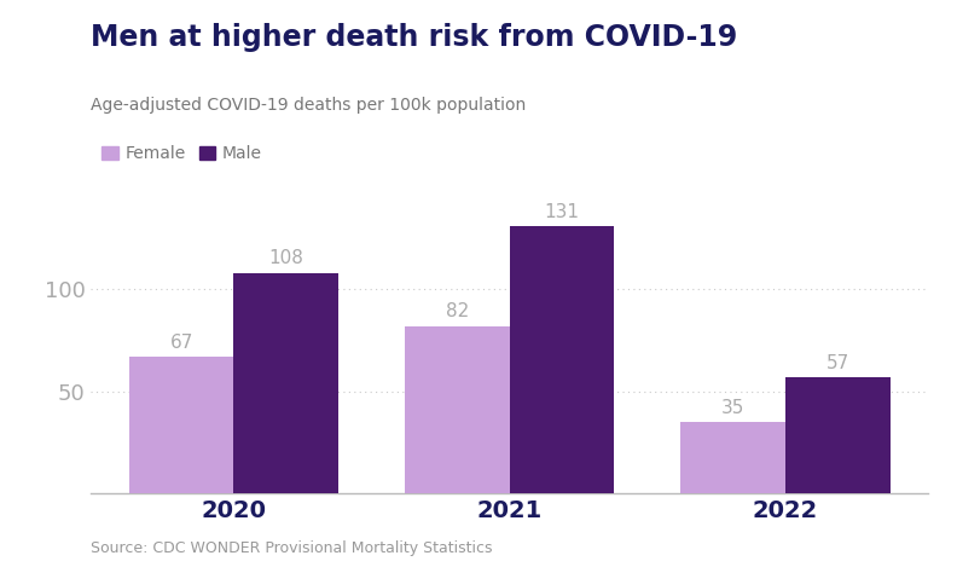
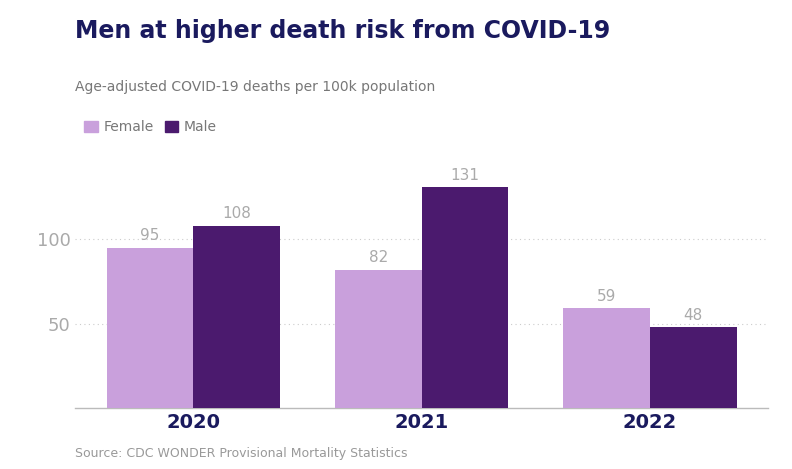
Female/2020: 67 -> 95
Female/2022: 35 -> 59
Male/2022: 57 -> 48
